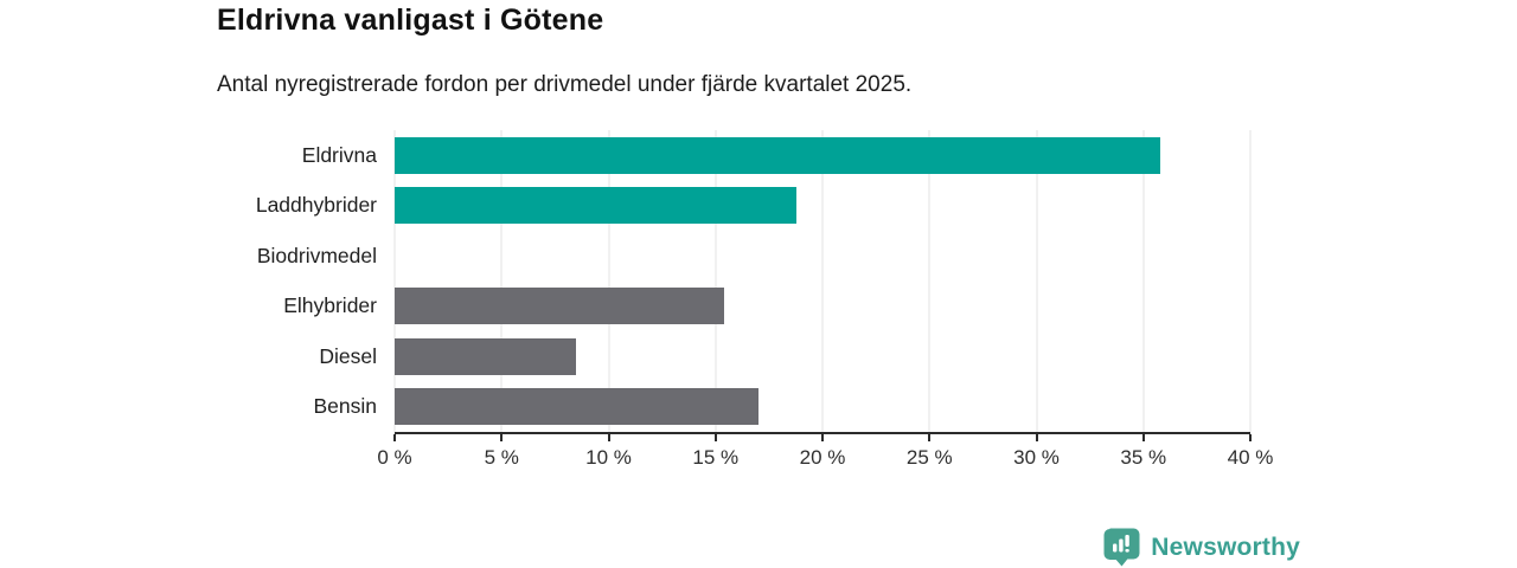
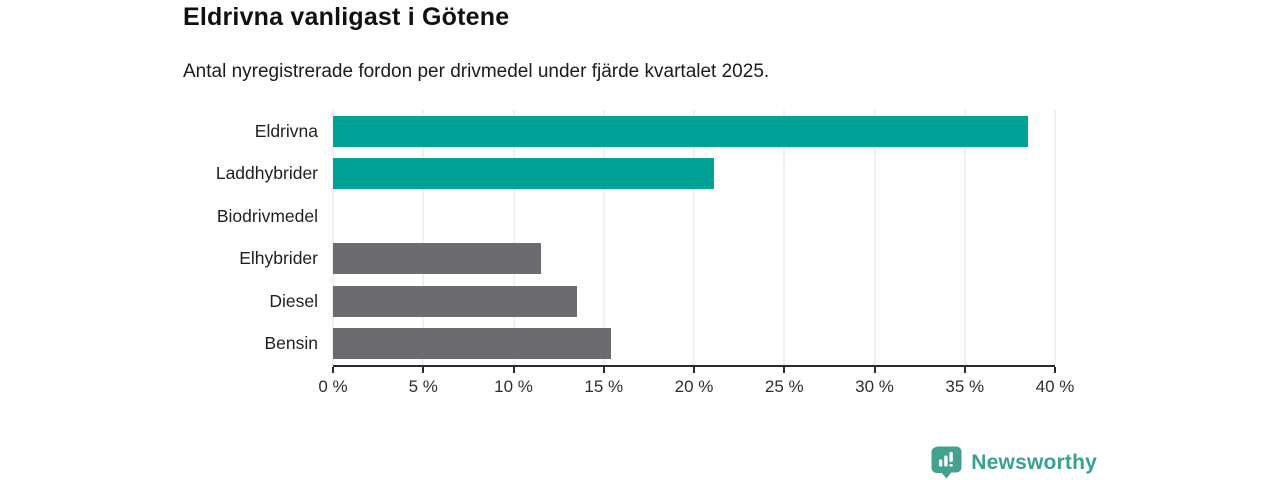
Eldrivna: 35.8% -> 38.5%
Laddhybrider: 18.8% -> 21.1%
Elhybrider: 15.4% -> 11.5%
Diesel: 8.5% -> 13.5%
Bensin: 17.0% -> 15.4%
